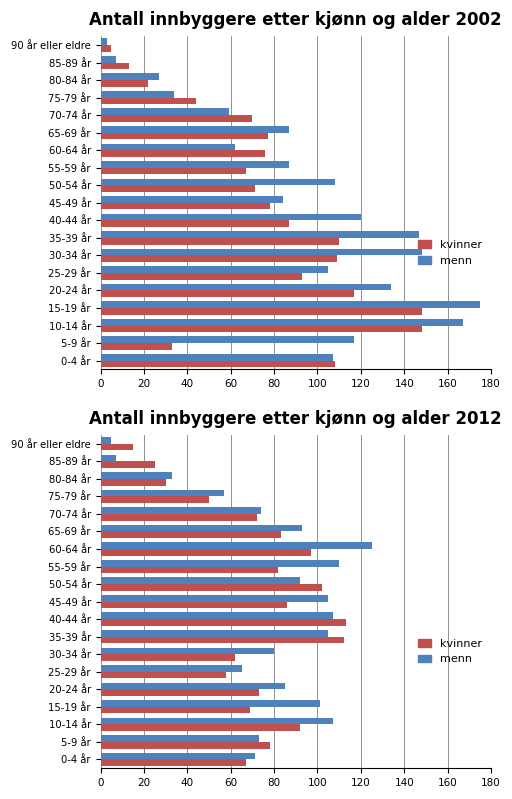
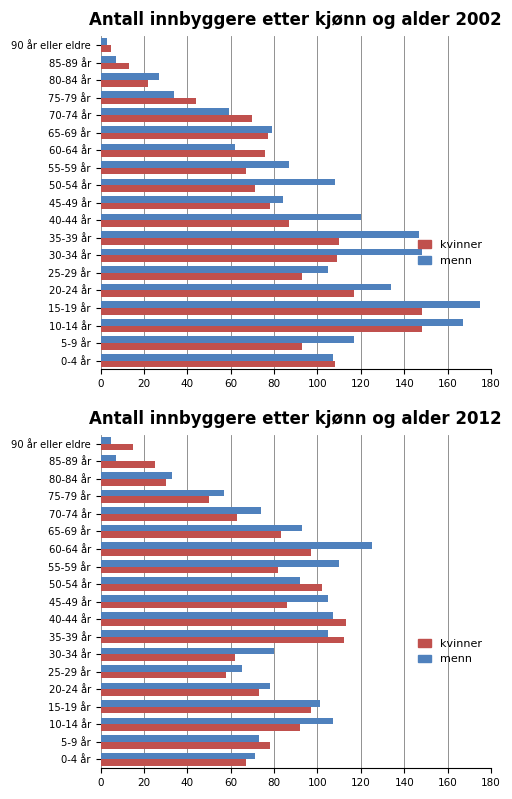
Antall innbyggere etter kjønn og alder 2002/menn/65-69 år: 87 -> 79
Antall innbyggere etter kjønn og alder 2002/kvinner/5-9 år: 33 -> 93
Antall innbyggere etter kjønn og alder 2012/kvinner/70-74 år: 72 -> 63
Antall innbyggere etter kjønn og alder 2012/menn/20-24 år: 85 -> 78
Antall innbyggere etter kjønn og alder 2012/kvinner/15-19 år: 69 -> 97
